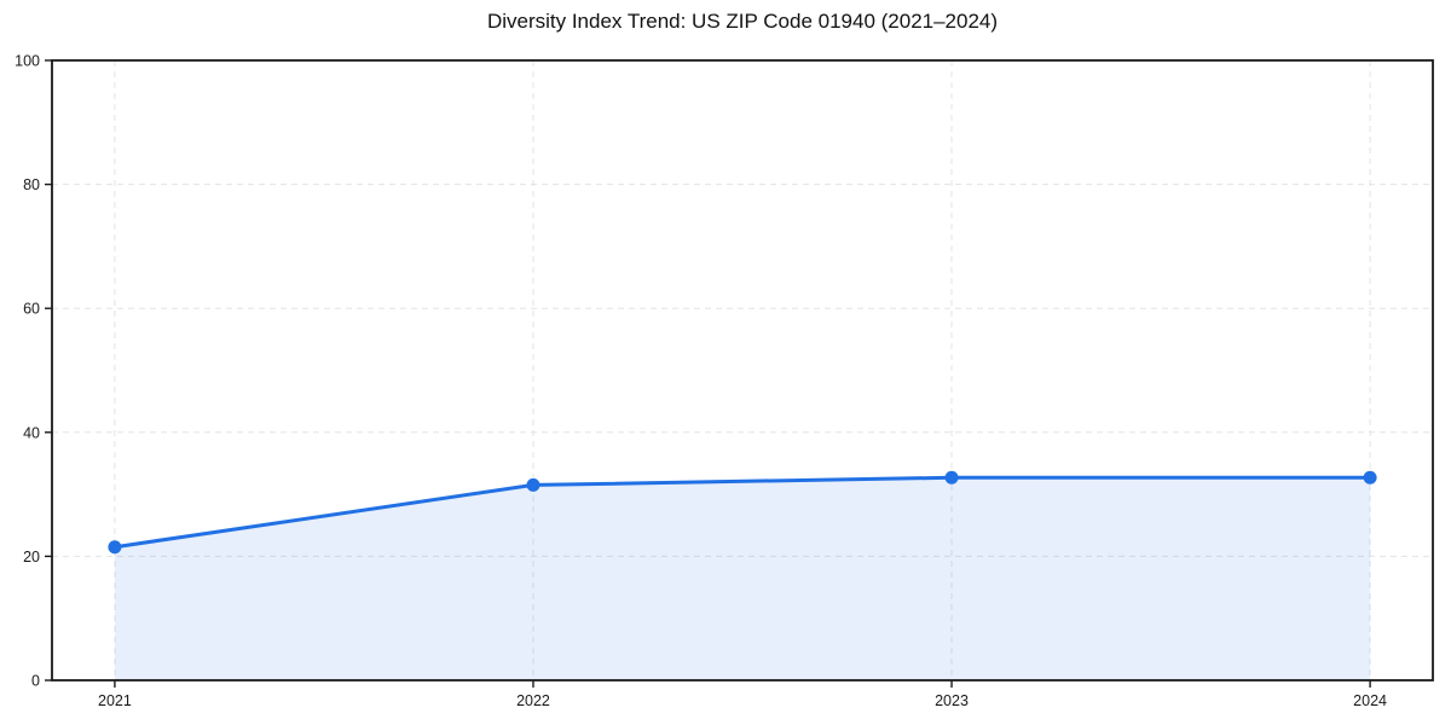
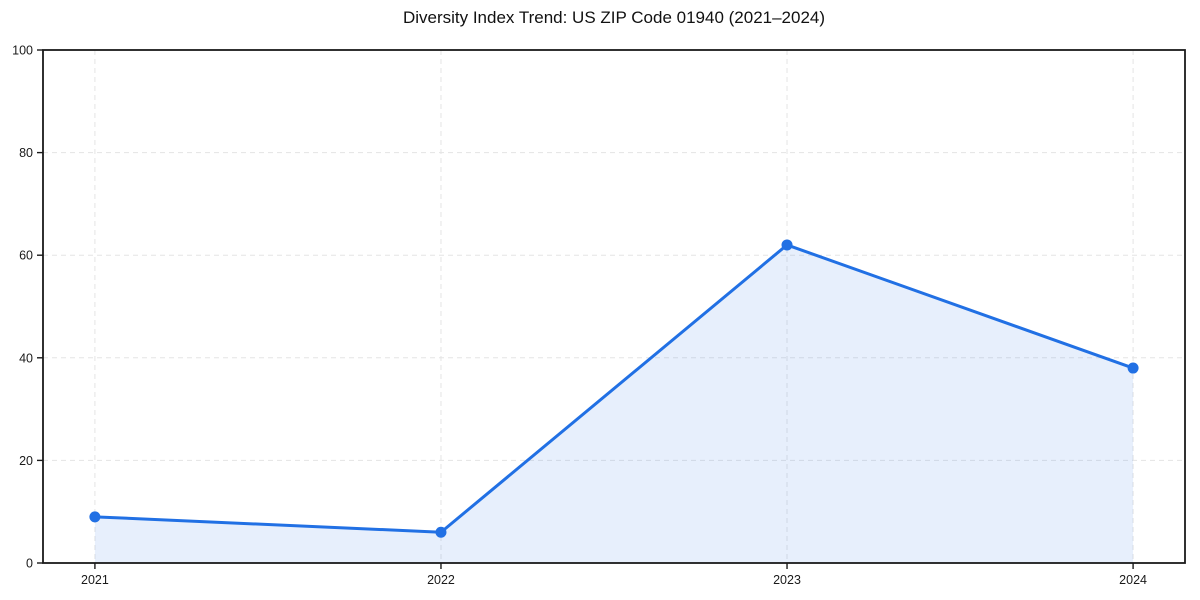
2021: 22 -> 9
2022: 32 -> 6
2023: 33 -> 62
2024: 33 -> 38
